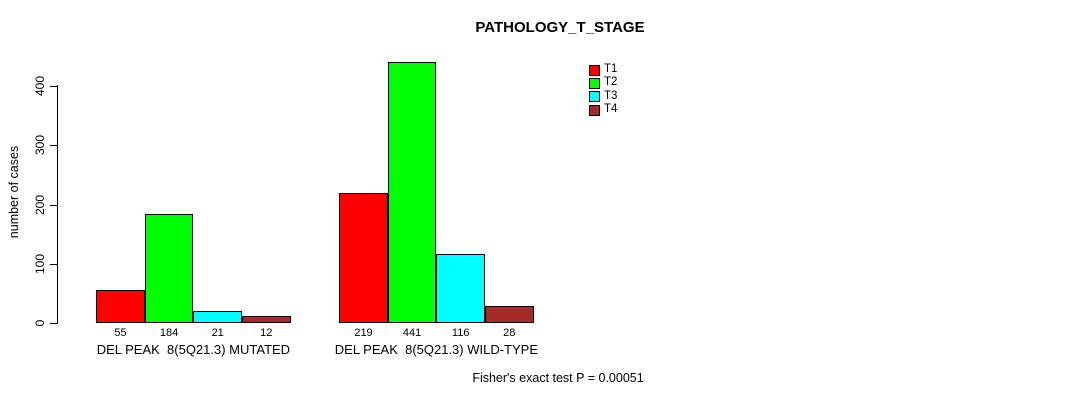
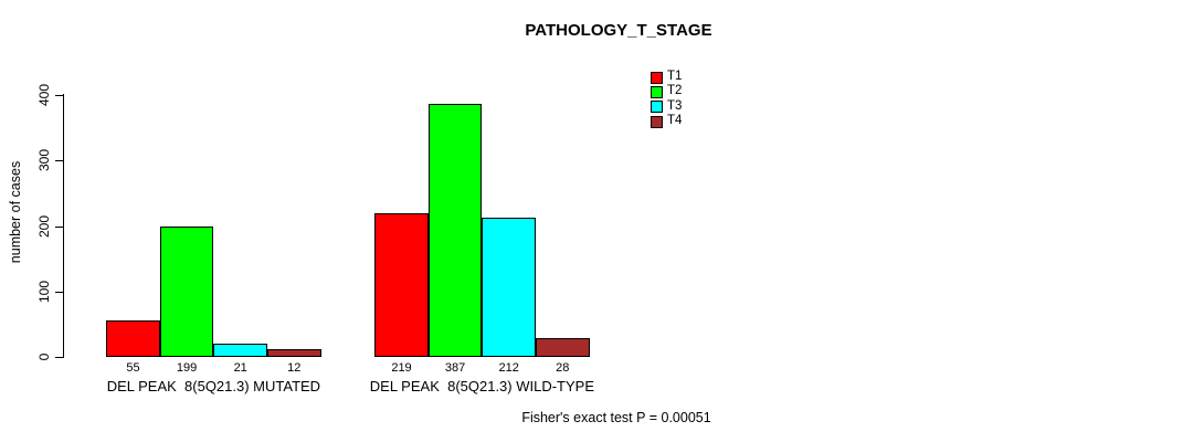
T2/DEL PEAK 8(5Q21.3) MUTATED: 184 -> 199
T2/DEL PEAK 8(5Q21.3) WILD-TYPE: 441 -> 387
T3/DEL PEAK 8(5Q21.3) WILD-TYPE: 116 -> 212
